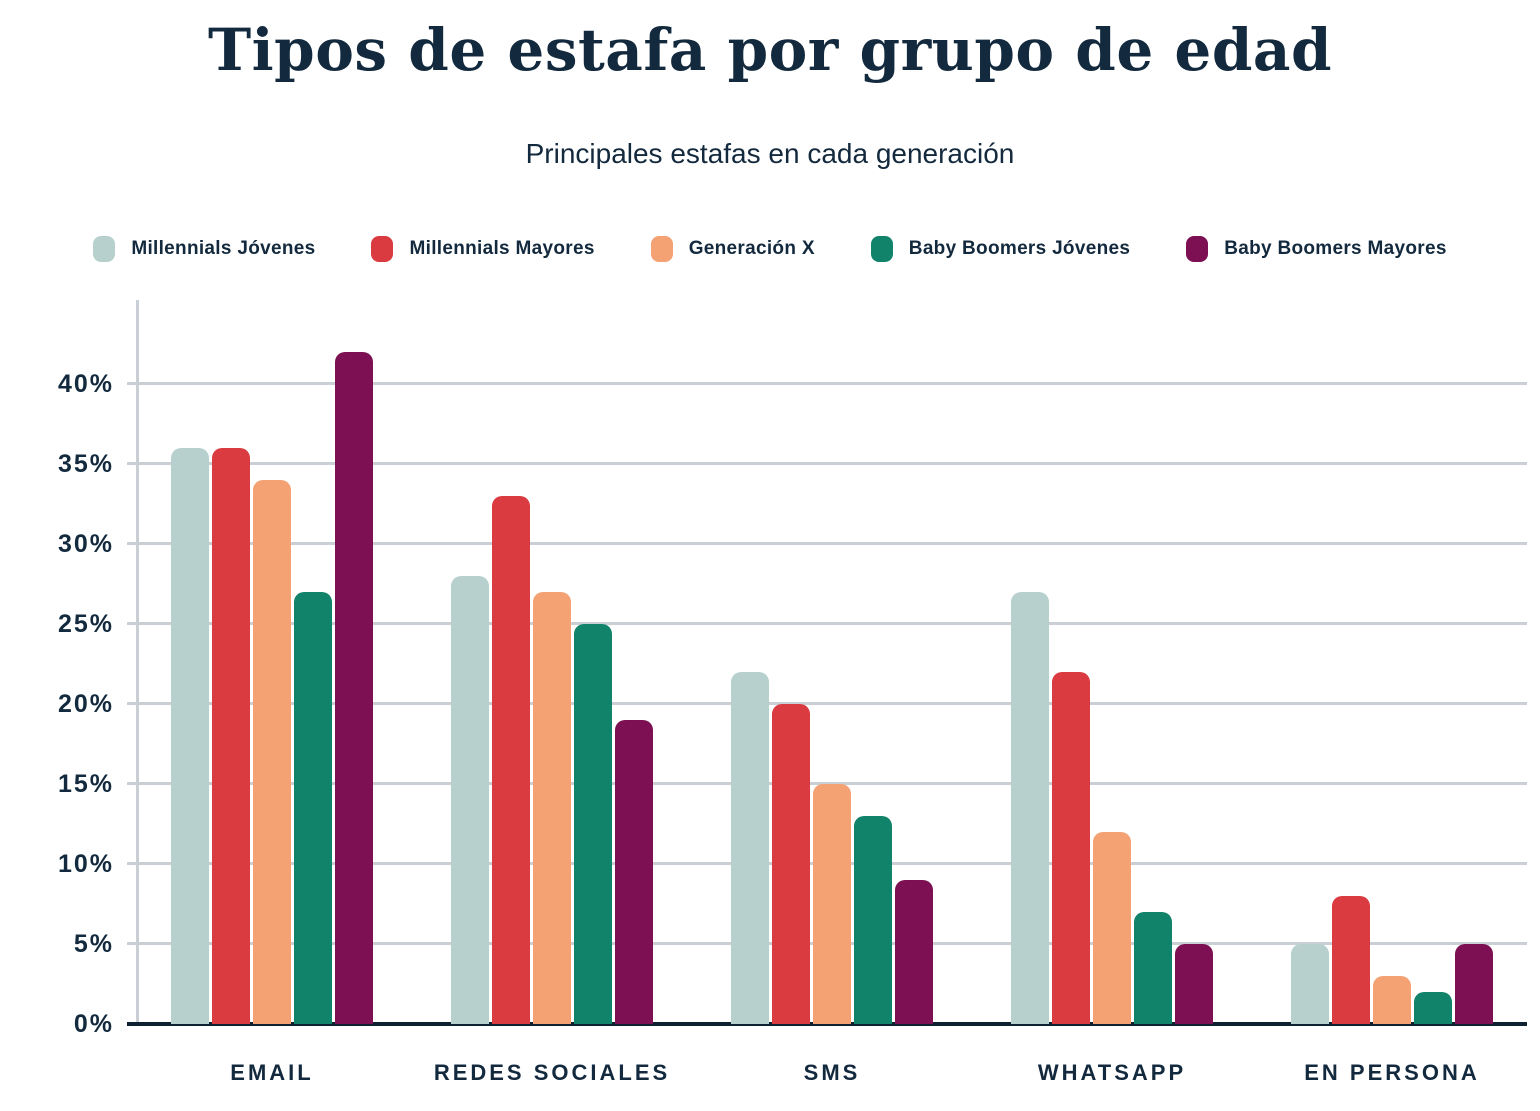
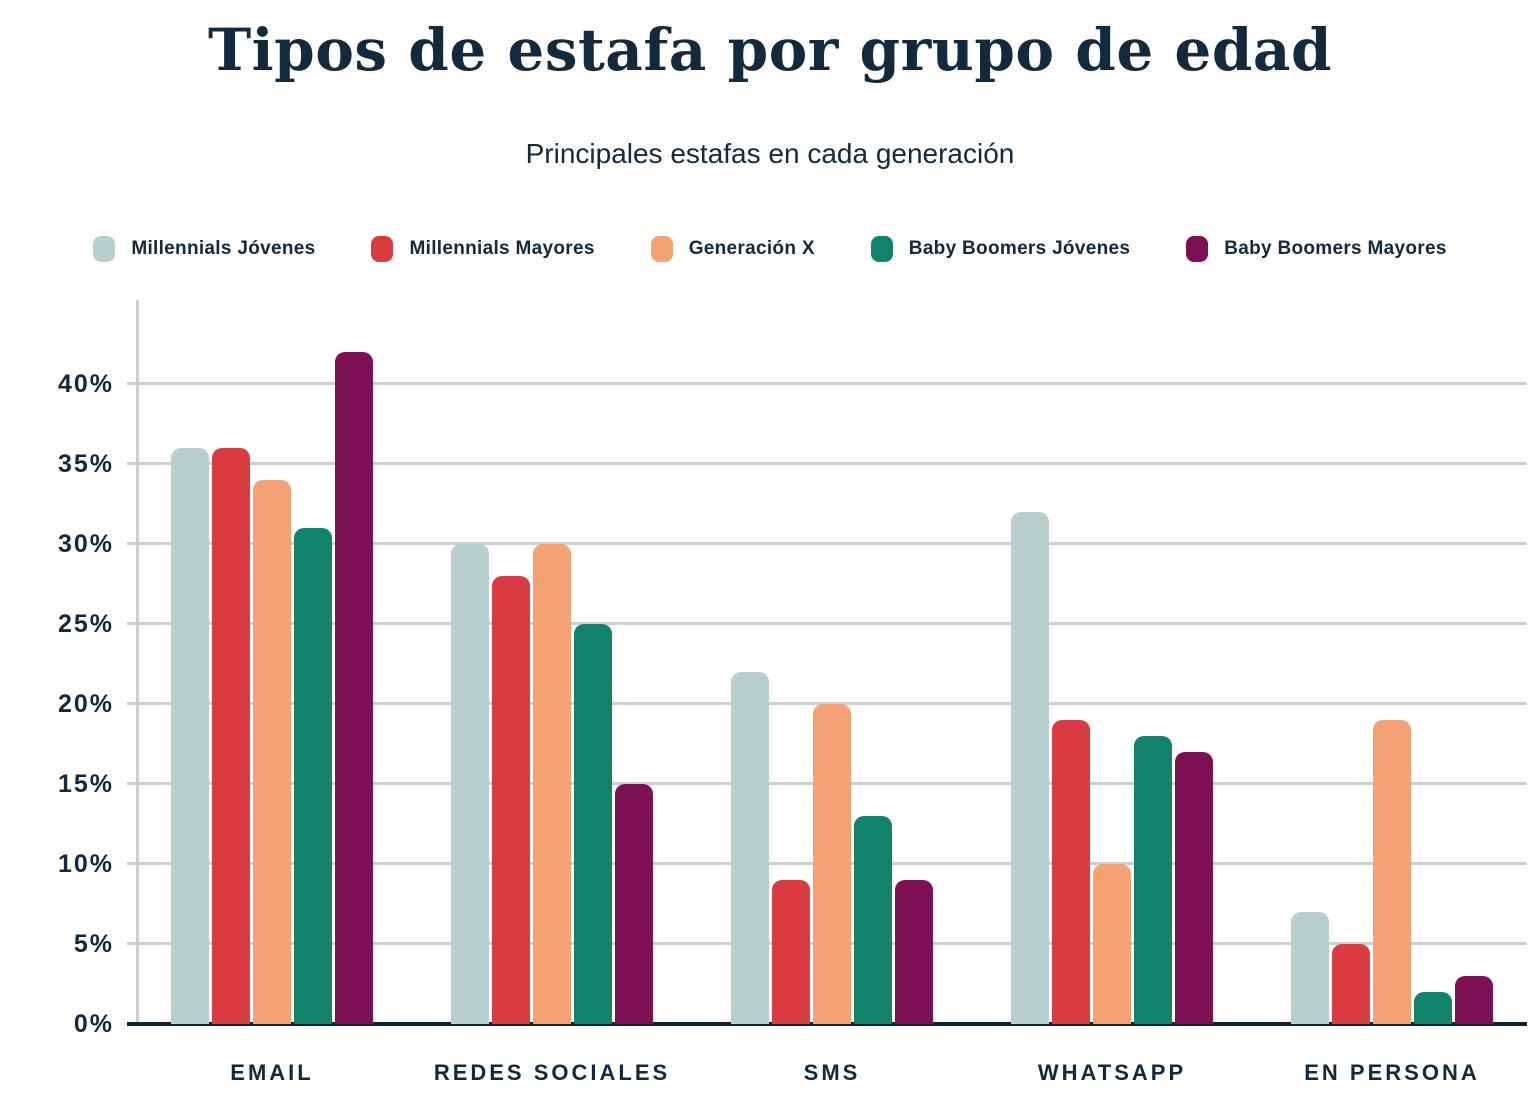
Baby Boomers Jóvenes/EMAIL: 27% -> 31%
Millennials Jóvenes/REDES SOCIALES: 28% -> 30%
Millennials Mayores/REDES SOCIALES: 33% -> 28%
Generación X/REDES SOCIALES: 27% -> 30%
Baby Boomers Mayores/REDES SOCIALES: 19% -> 15%
Millennials Mayores/SMS: 20% -> 9%
Generación X/SMS: 15% -> 20%
Millennials Jóvenes/WHATSAPP: 27% -> 32%
Millennials Mayores/WHATSAPP: 22% -> 19%
Generación X/WHATSAPP: 12% -> 10%
Baby Boomers Jóvenes/WHATSAPP: 7% -> 18%
Baby Boomers Mayores/WHATSAPP: 5% -> 17%
Millennials Jóvenes/EN PERSONA: 5% -> 7%
Millennials Mayores/EN PERSONA: 8% -> 5%
Generación X/EN PERSONA: 3% -> 19%
Baby Boomers Mayores/EN PERSONA: 5% -> 3%
